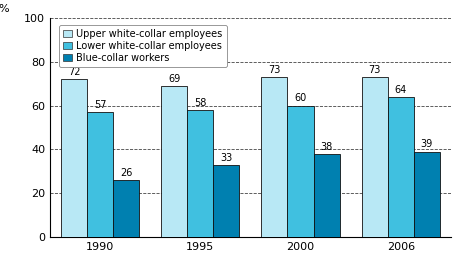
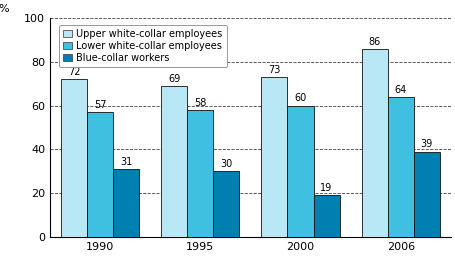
Blue-collar workers/1990: 26 -> 31
Blue-collar workers/1995: 33 -> 30
Blue-collar workers/2000: 38 -> 19
Upper white-collar employees/2006: 73 -> 86
